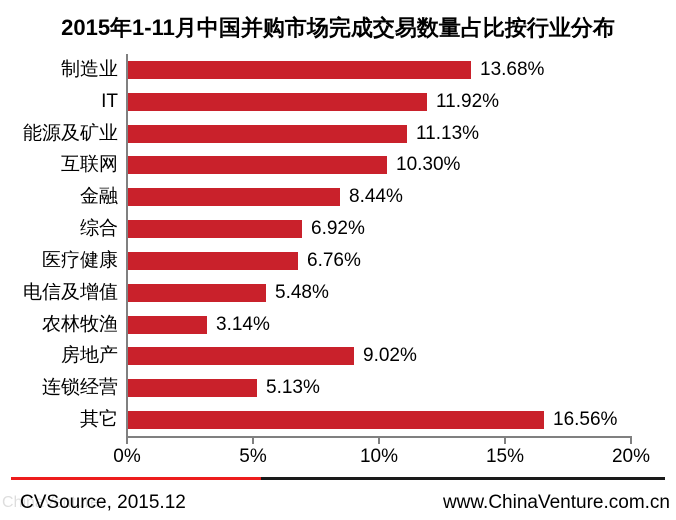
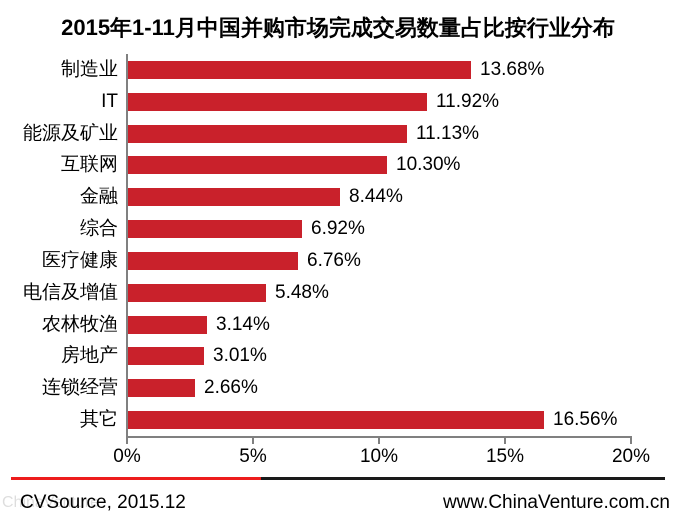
房地产: 9.02% -> 3.01%
连锁经营: 5.13% -> 2.66%
